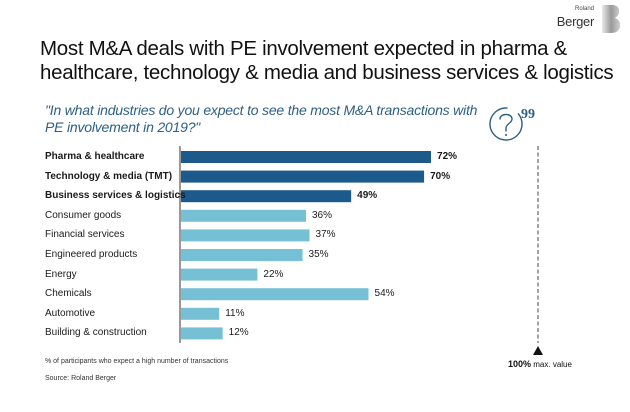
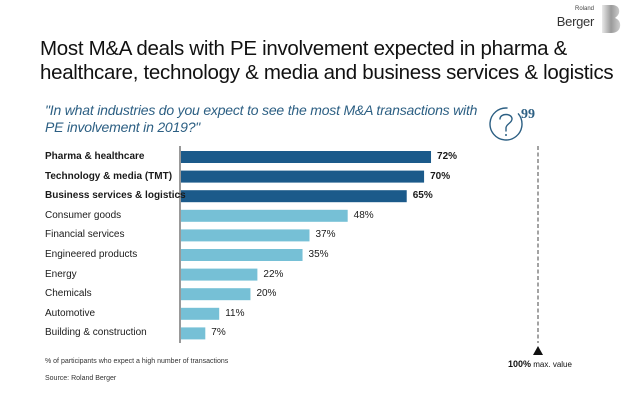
Business services & logistics: 49% -> 65%
Consumer goods: 36% -> 48%
Chemicals: 54% -> 20%
Building & construction: 12% -> 7%
